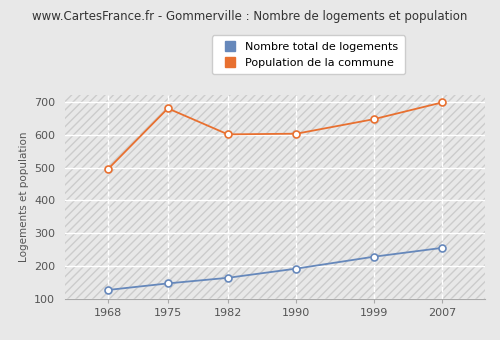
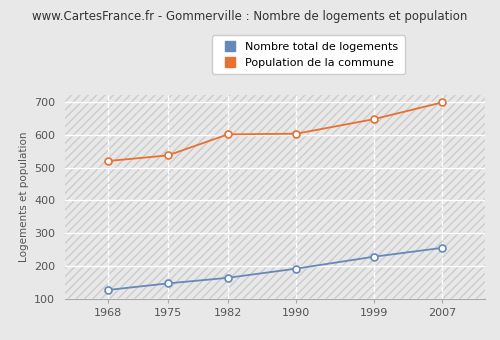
Population de la commune/1968: 495 -> 520
Population de la commune/1975: 680 -> 537
